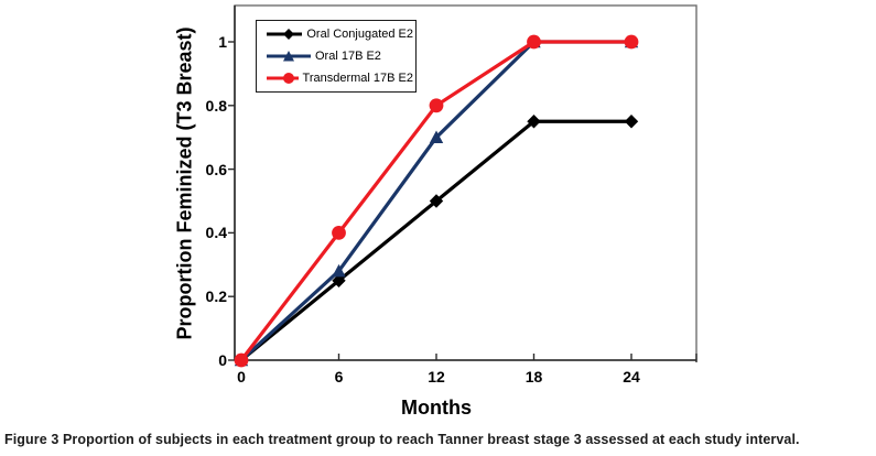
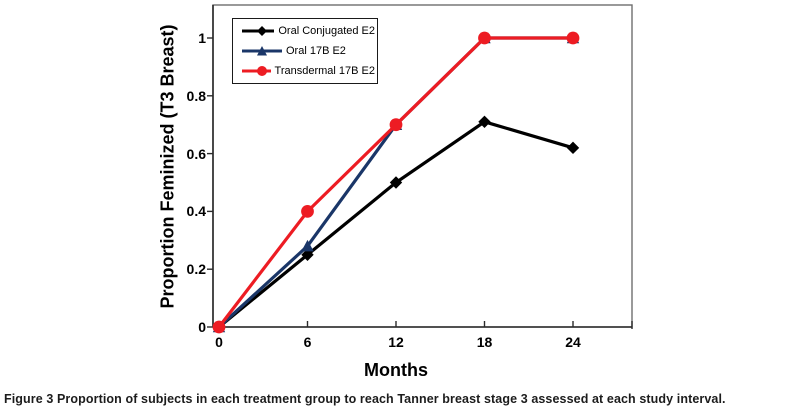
Transdermal 17B E2/12: 0.8 -> 0.7
Oral Conjugated E2/18: 0.75 -> 0.71
Oral Conjugated E2/24: 0.75 -> 0.62
